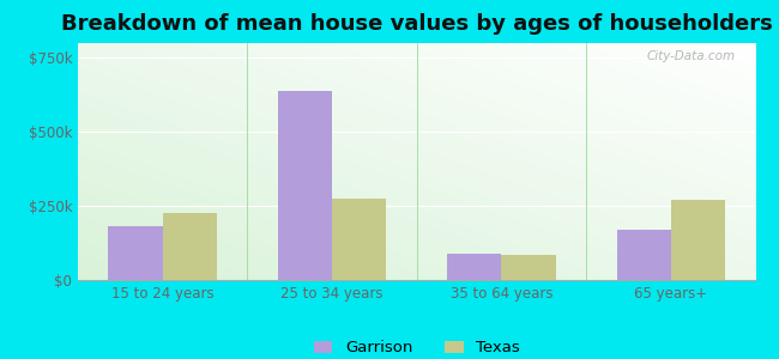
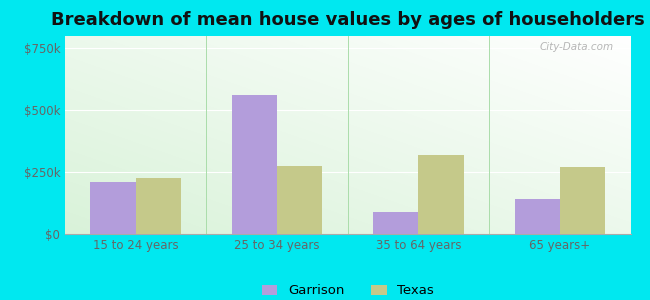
Garrison/15 to 24 years: $180k -> $210k
Garrison/25 to 34 years: $640k -> $560k
Texas/35 to 64 years: $85k -> $320k
Garrison/65 years+: $170k -> $140k
